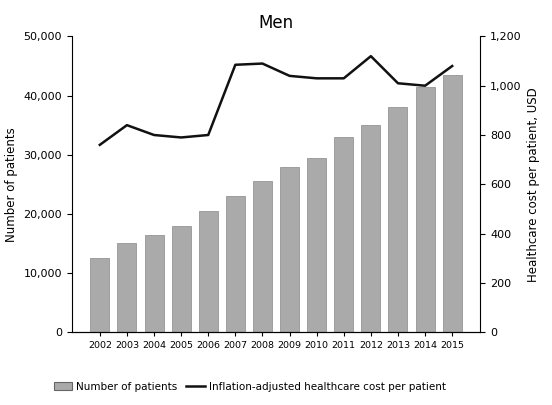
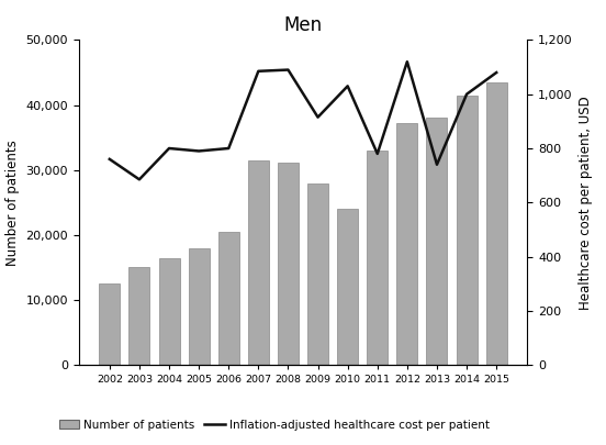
Inflation-adjusted healthcare cost per patient/2003: 840 -> 685
Number of patients/2007: 23,000 -> 31,400
Number of patients/2008: 25,500 -> 31,200
Inflation-adjusted healthcare cost per patient/2009: 1,040 -> 915
Number of patients/2010: 29,500 -> 24,000
Inflation-adjusted healthcare cost per patient/2011: 1,030 -> 780
Number of patients/2012: 35,000 -> 37,200
Inflation-adjusted healthcare cost per patient/2013: 1,010 -> 740
